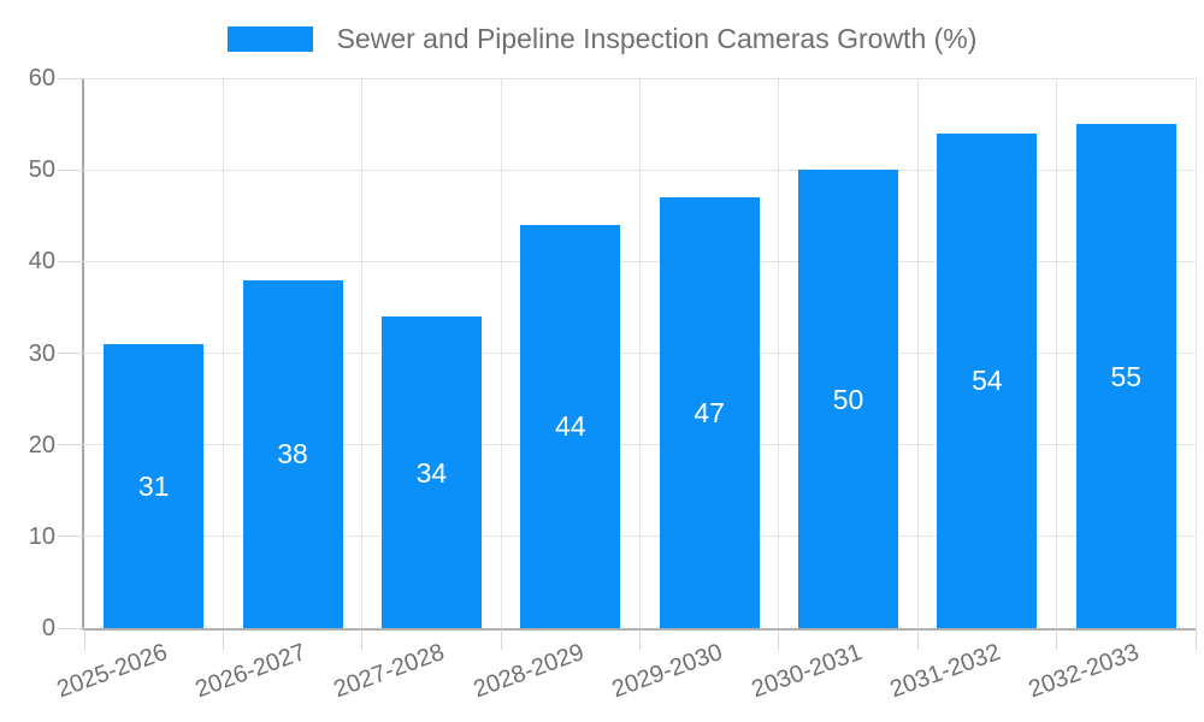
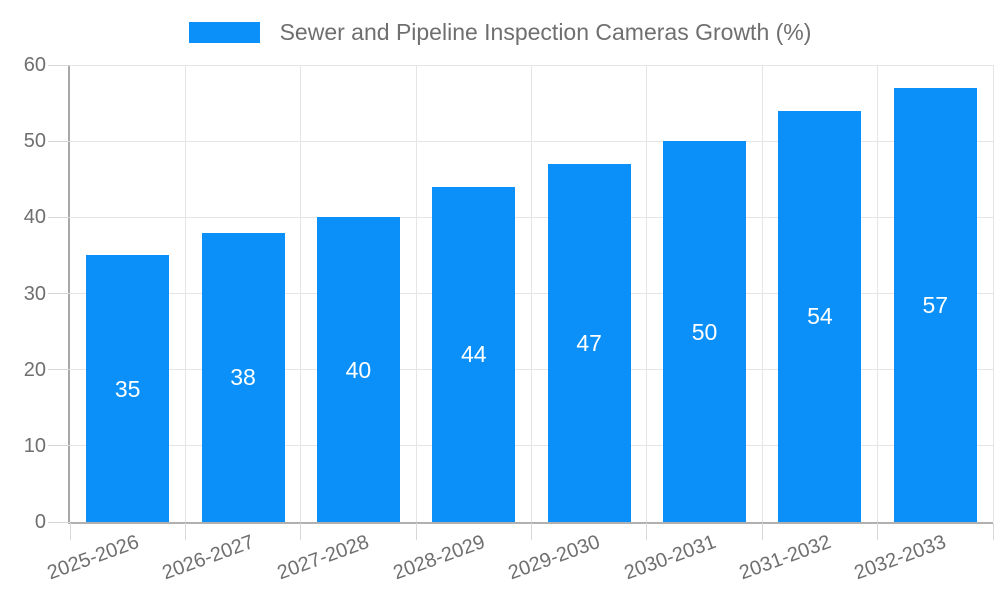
2025-2026: 31 -> 35
2027-2028: 34 -> 40
2032-2033: 55 -> 57
